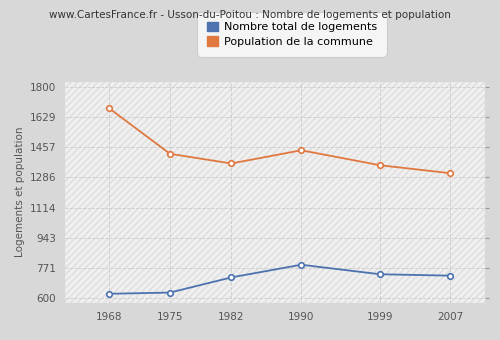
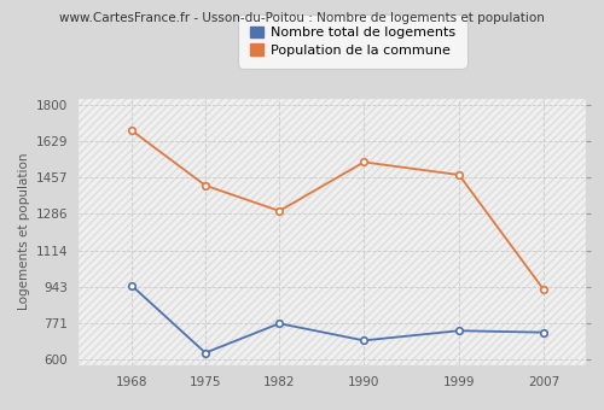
Nombre total de logements/1968: 620 -> 950
Nombre total de logements/1982: 720 -> 770
Population de la commune/1982: 1360 -> 1300
Nombre total de logements/1990: 790 -> 690
Population de la commune/1990: 1440 -> 1530
Population de la commune/1999: 1360 -> 1470
Population de la commune/2007: 1310 -> 930
